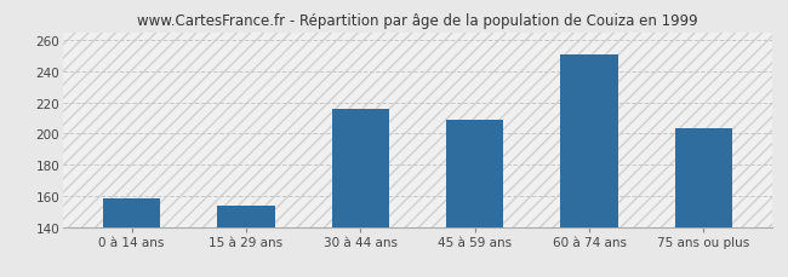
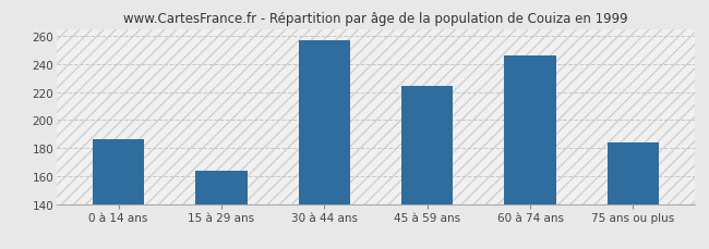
0 à 14 ans: 158 -> 186
15 à 29 ans: 154 -> 164
30 à 44 ans: 216 -> 257
45 à 59 ans: 209 -> 224
60 à 74 ans: 251 -> 246
75 ans ou plus: 203 -> 184
